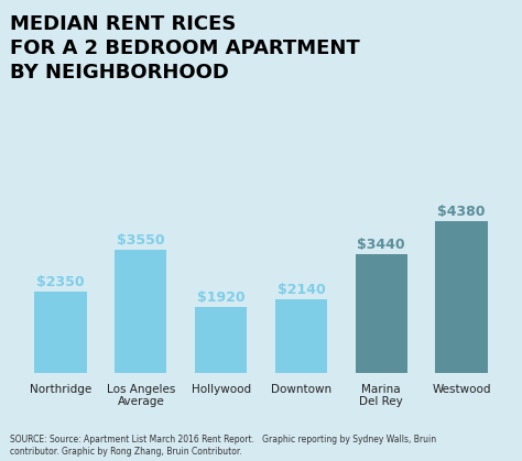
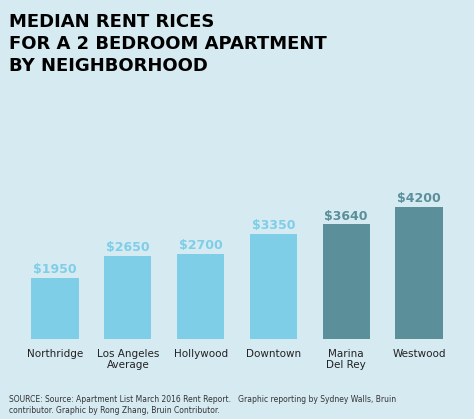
Northridge: $2350 -> $1950
Los Angeles Average: $3550 -> $2650
Hollywood: $1920 -> $2700
Downtown: $2140 -> $3350
Marina Del Rey: $3440 -> $3640
Westwood: $4380 -> $4200
